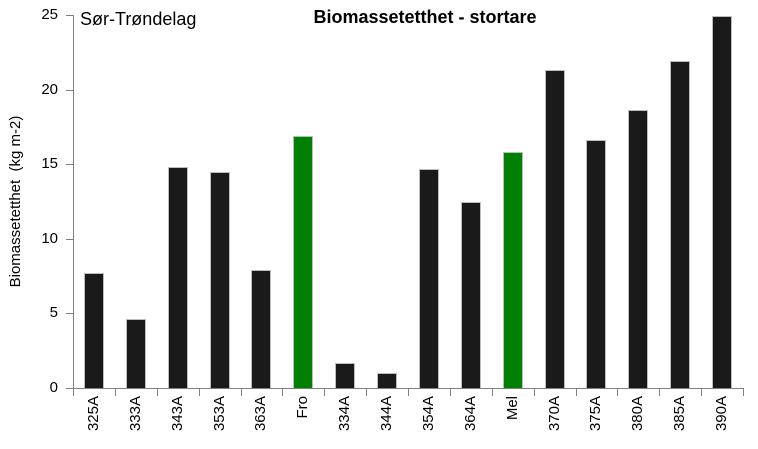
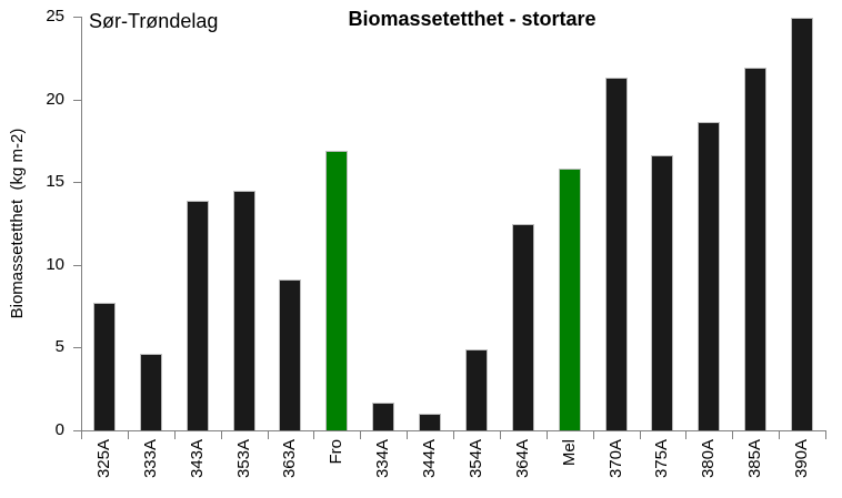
343A: 14.8 -> 13.9
363A: 7.9 -> 9.1
354A: 14.7 -> 4.9
